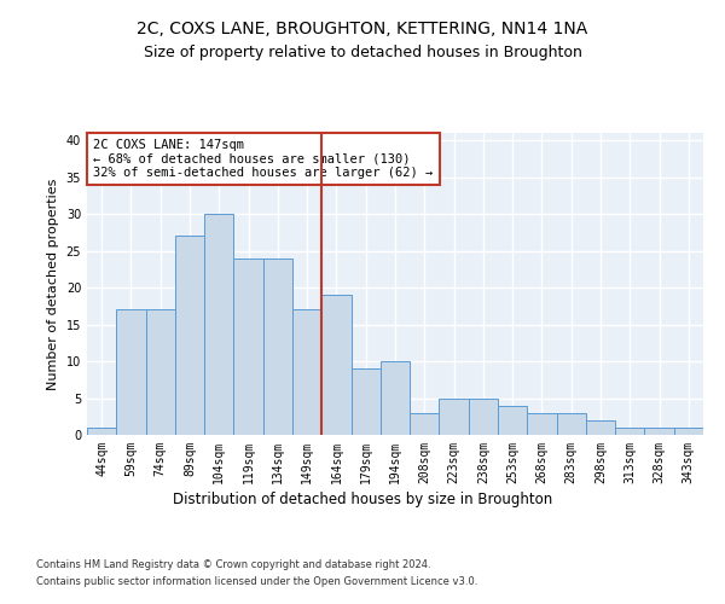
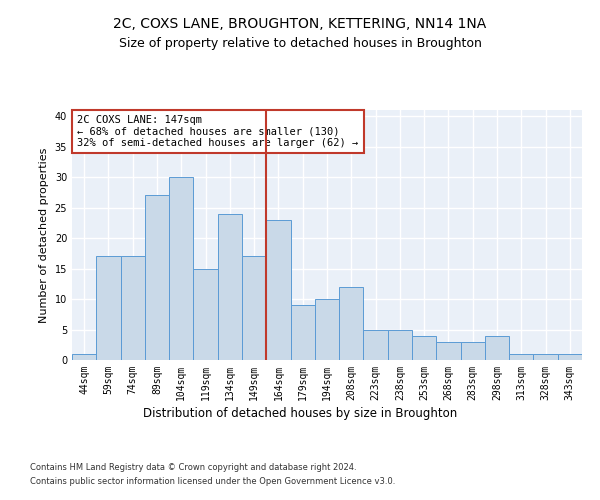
119sqm: 24 -> 15
164sqm: 19 -> 23
208sqm: 3 -> 12
298sqm: 2 -> 4
